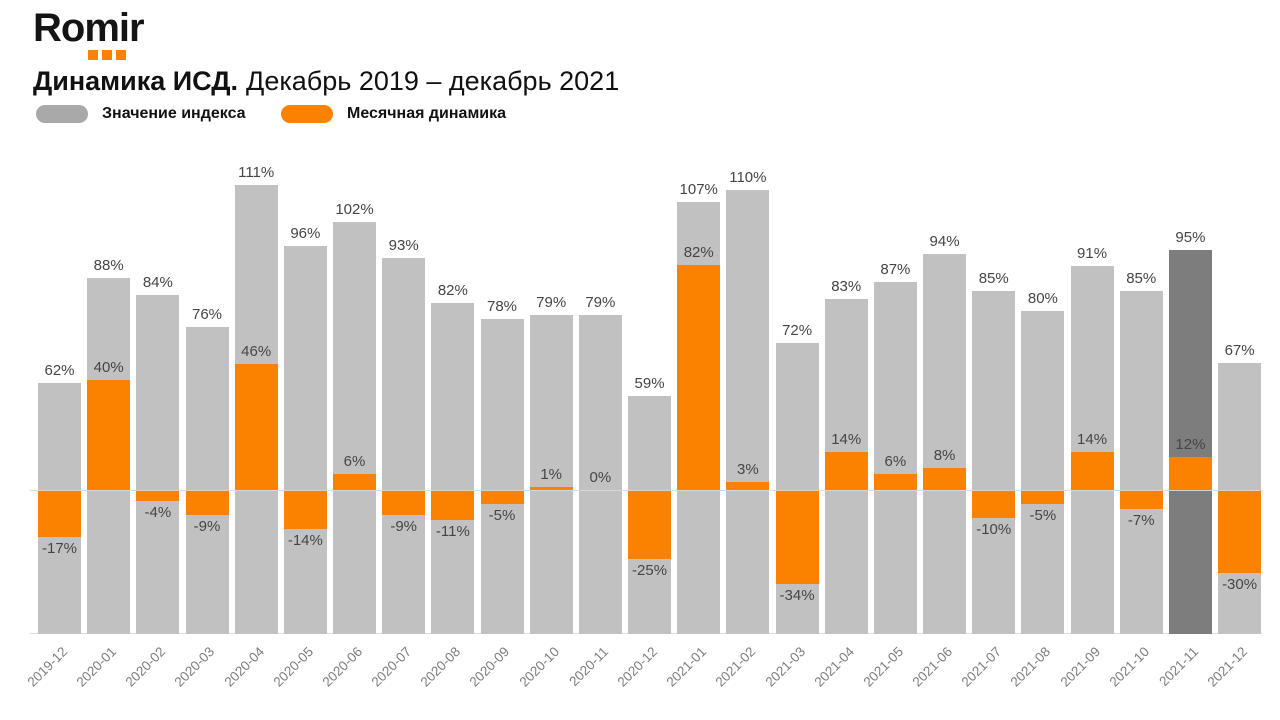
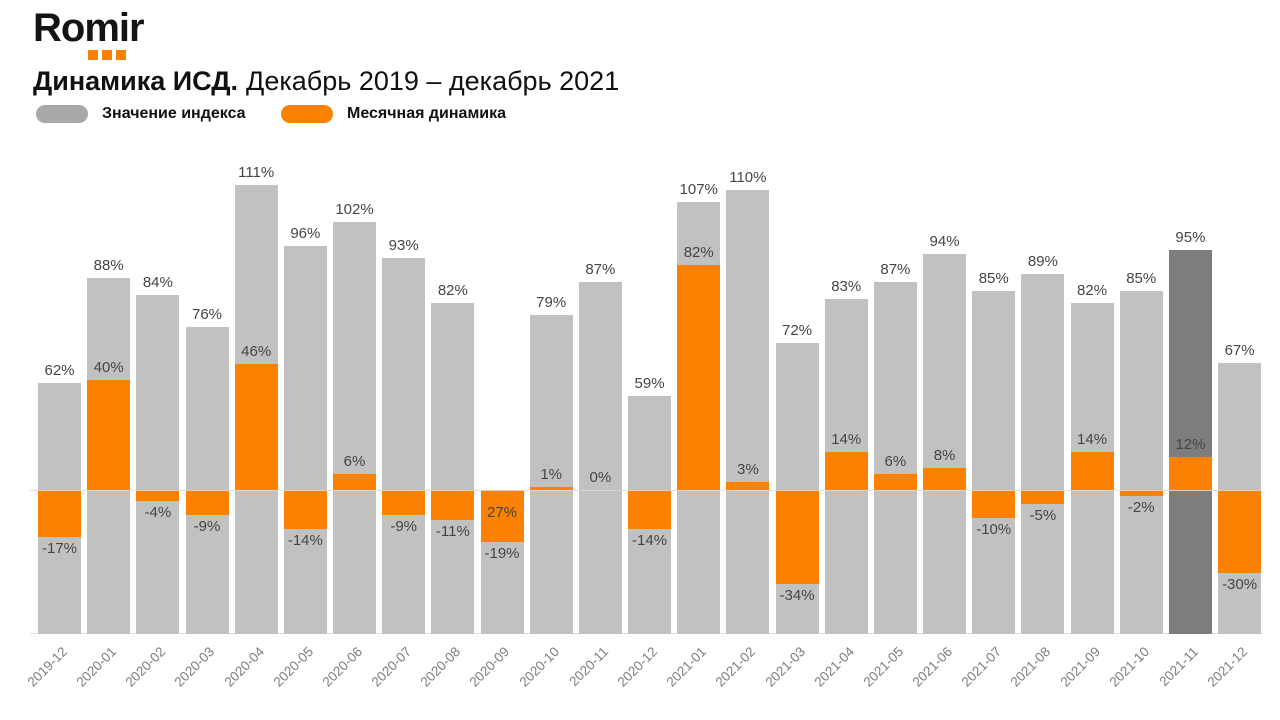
Значение индекса/2020-09: 78% -> 27%
Месячная динамика/2020-09: -5% -> -19%
Значение индекса/2020-11: 79% -> 87%
Месячная динамика/2020-12: -25% -> -14%
Значение индекса/2021-08: 80% -> 89%
Значение индекса/2021-09: 91% -> 82%
Месячная динамика/2021-10: -7% -> -2%
